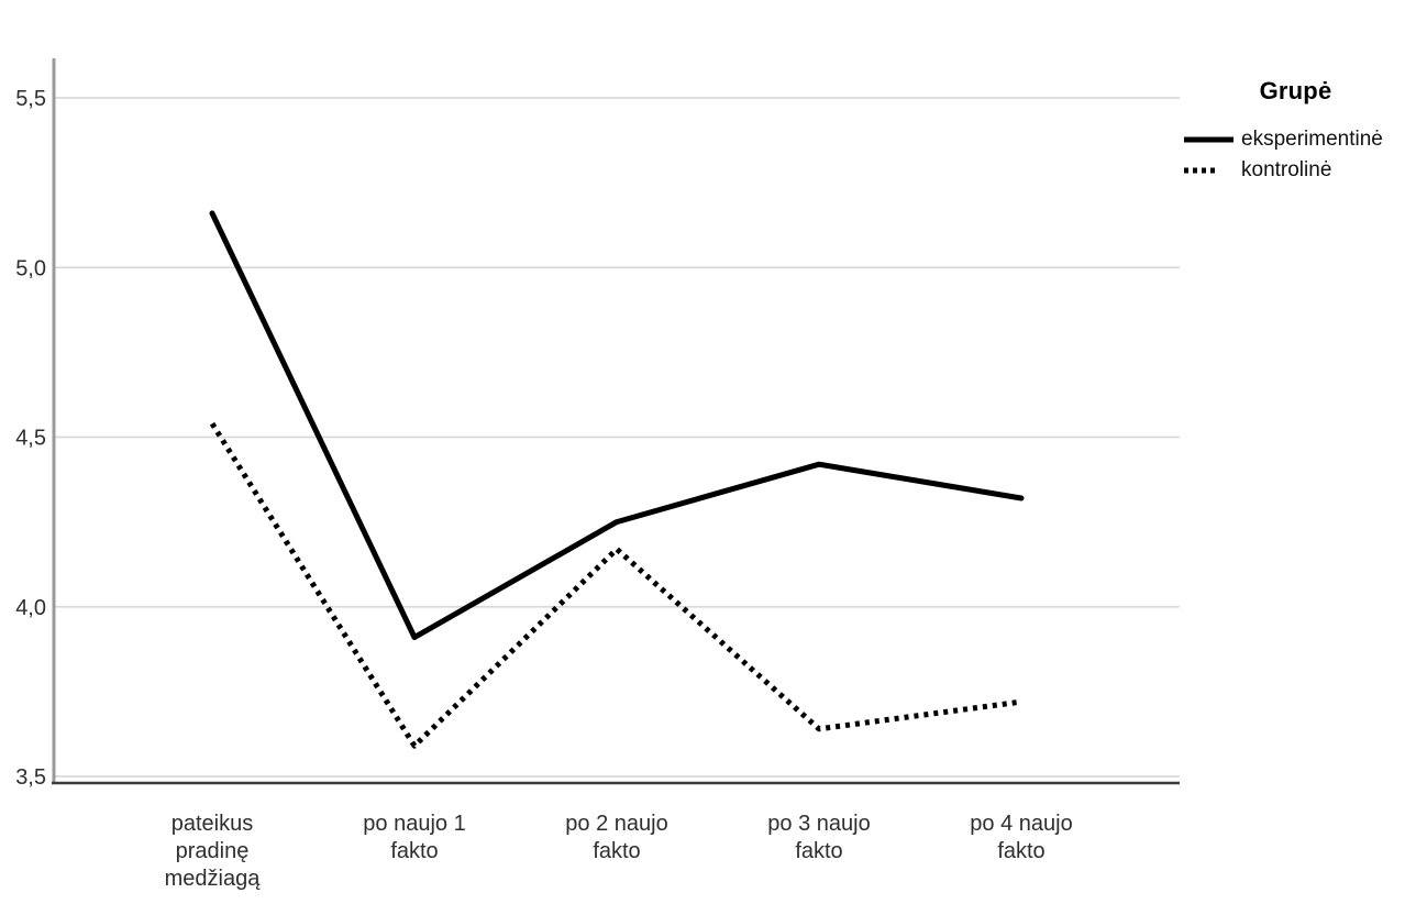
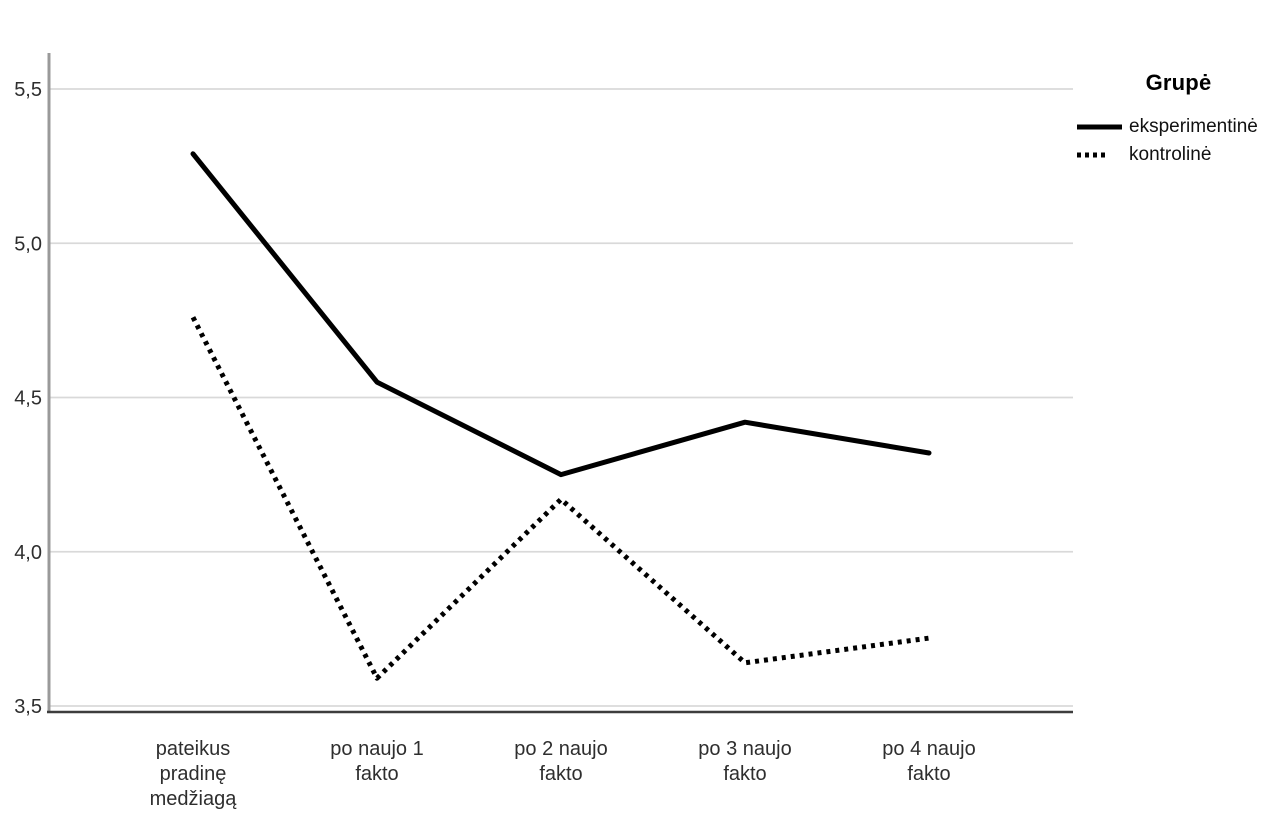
eksperimentinė/pateikus pradinę medžiagą: 5,16 -> 5,29
kontrolinė/pateikus pradinę medžiagą: 4,54 -> 4,76
eksperimentinė/po naujo 1 fakto: 3,91 -> 4,55
